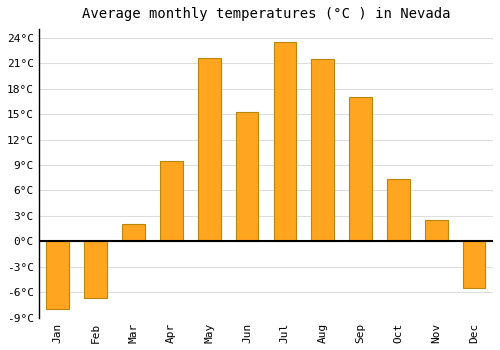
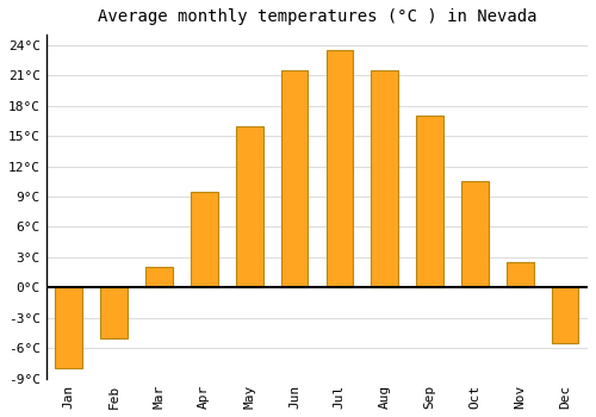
Feb: -6.6°C -> -5.0°C
May: 21.6°C -> 16.0°C
Jun: 15.2°C -> 21.5°C
Oct: 7.4°C -> 10.5°C
